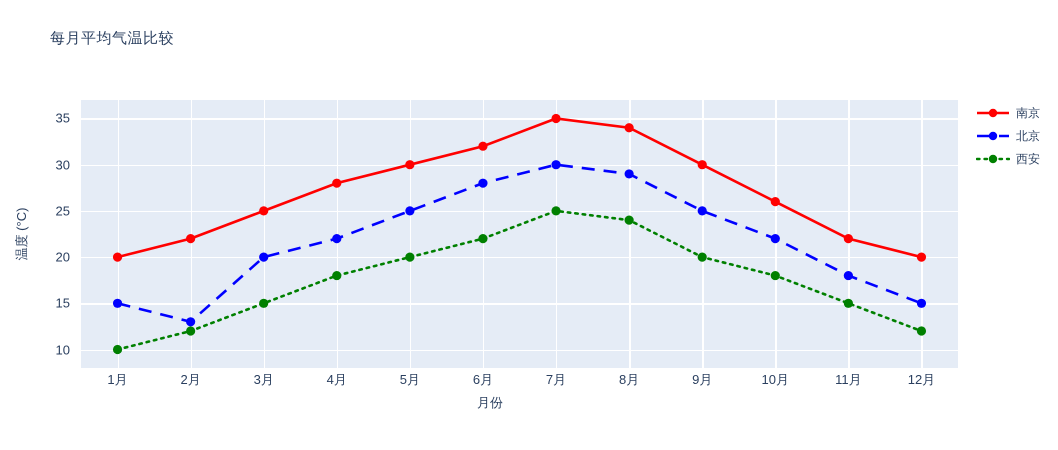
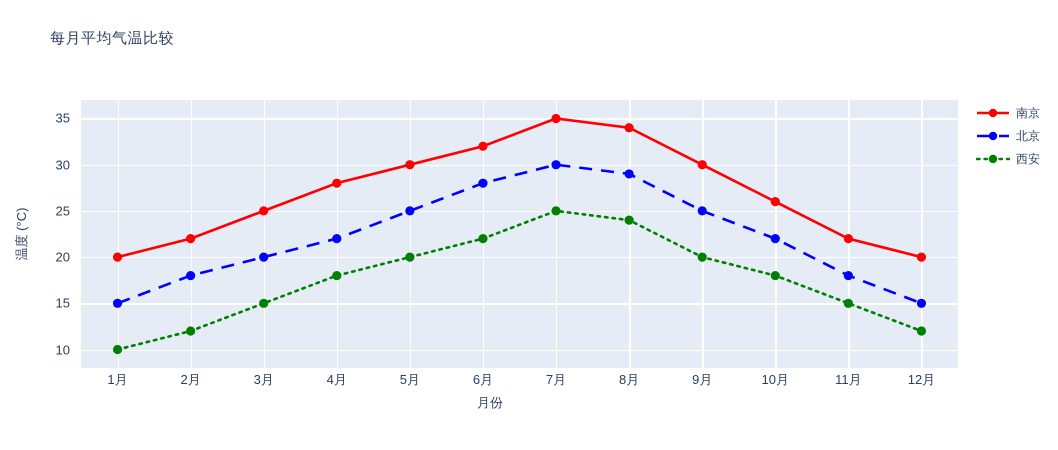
北京/2月: 13 -> 18
